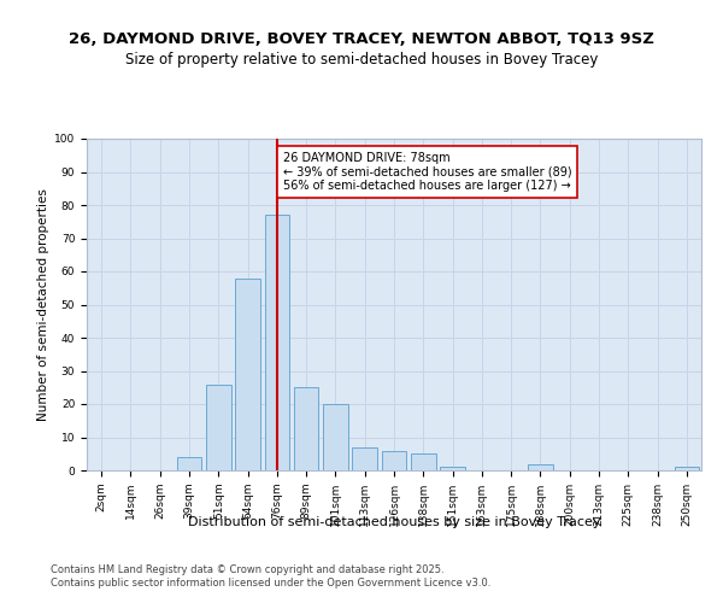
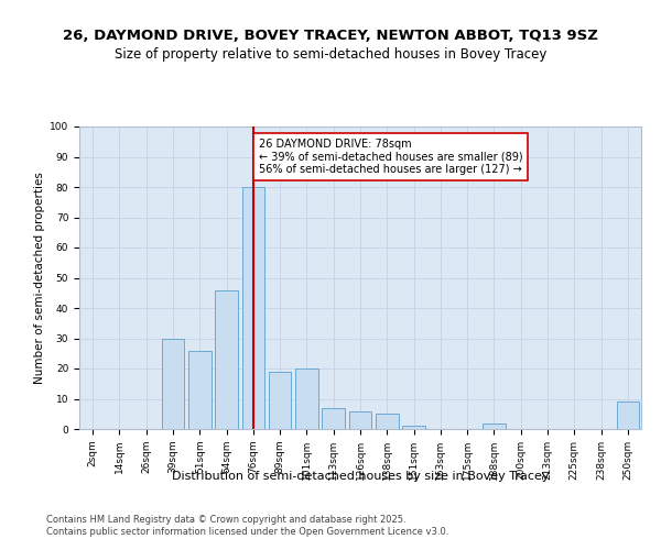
39sqm: 4 -> 30
64sqm: 58 -> 46
76sqm: 77 -> 80
89sqm: 25 -> 19
250sqm: 1 -> 9
